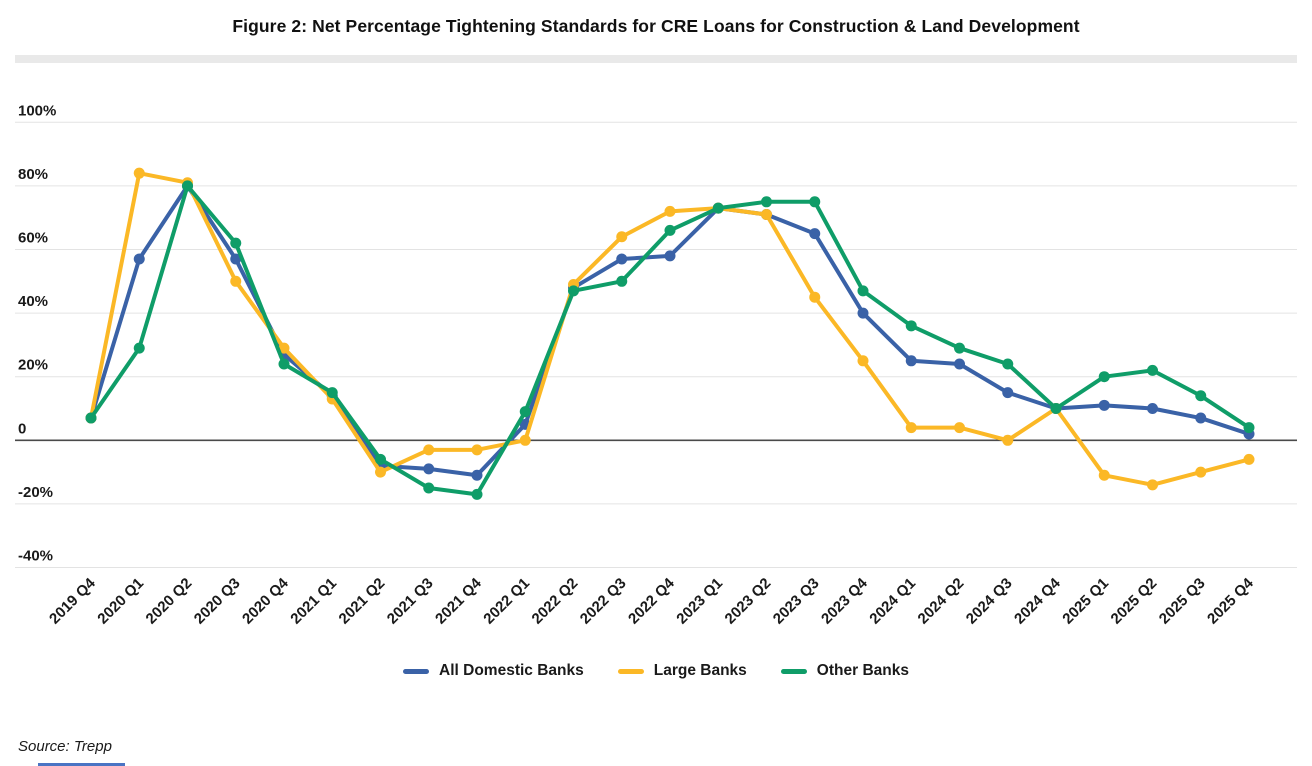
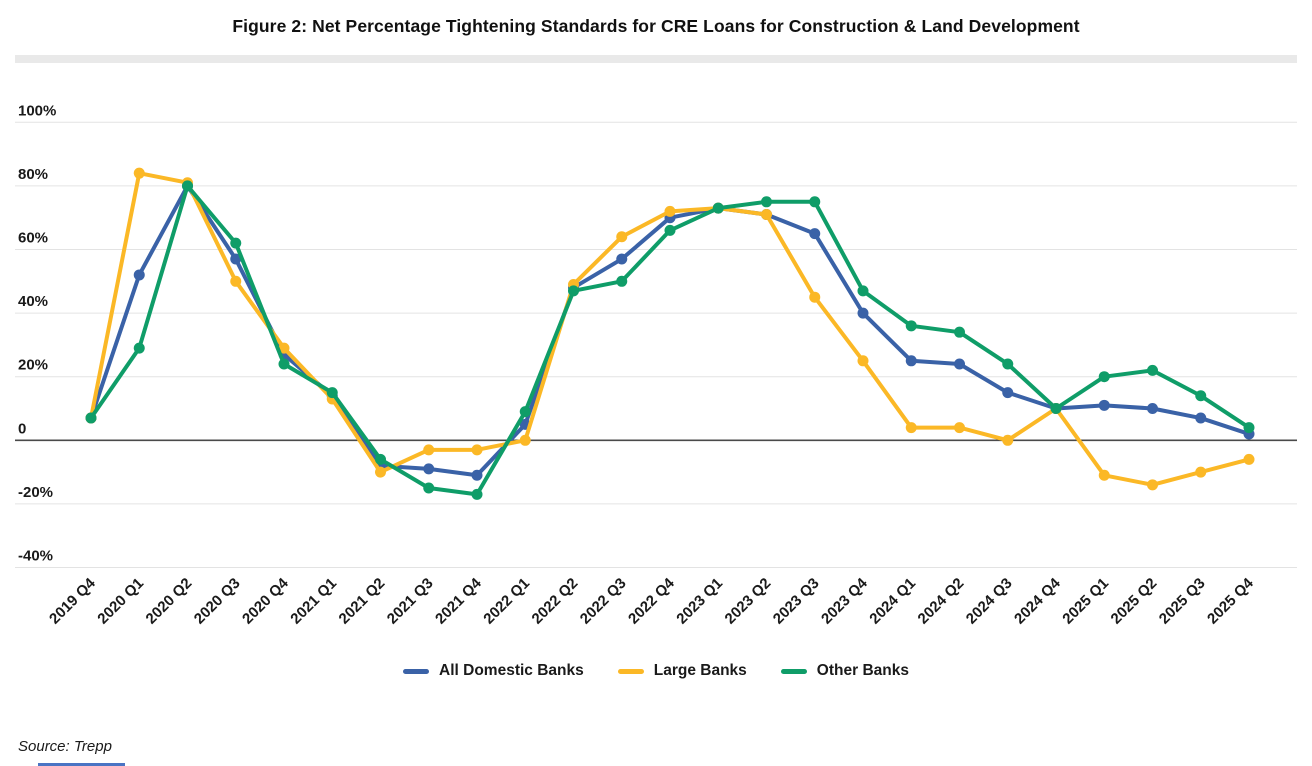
All Domestic Banks/2020 Q1: 57% -> 52%
All Domestic Banks/2022 Q4: 58% -> 70%
Other Banks/2024 Q2: 29% -> 34%
